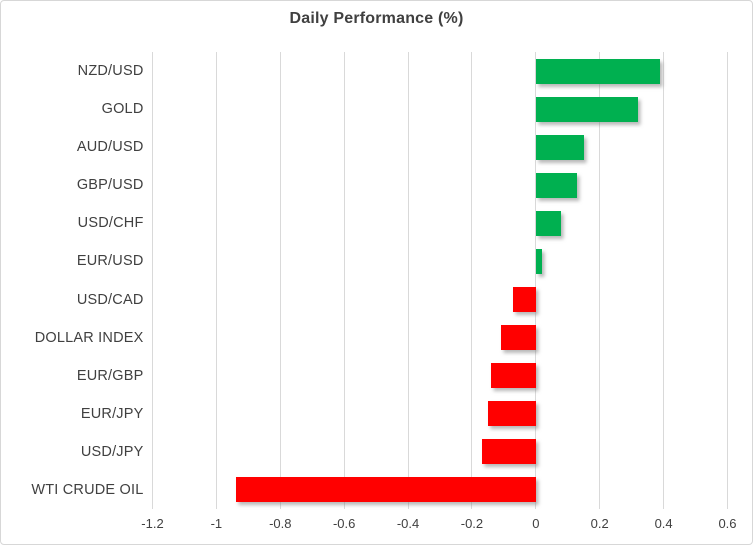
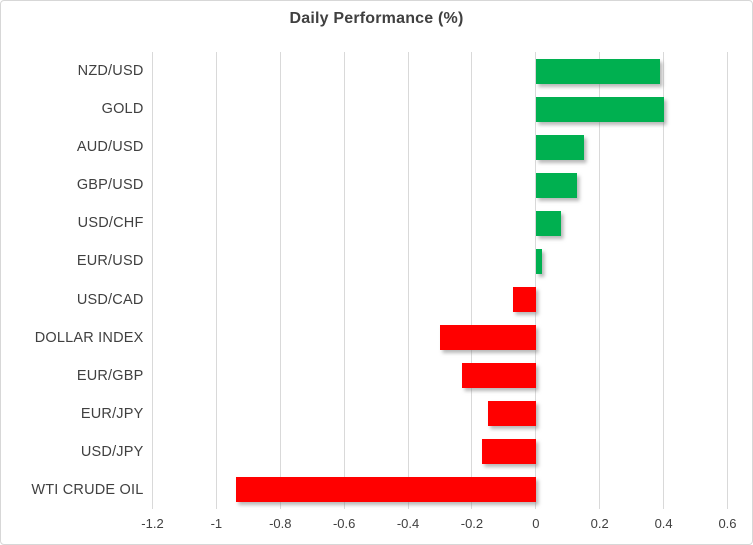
GOLD: 0.32 -> 0.40
DOLLAR INDEX: -0.11 -> -0.30
EUR/GBP: -0.14 -> -0.23
